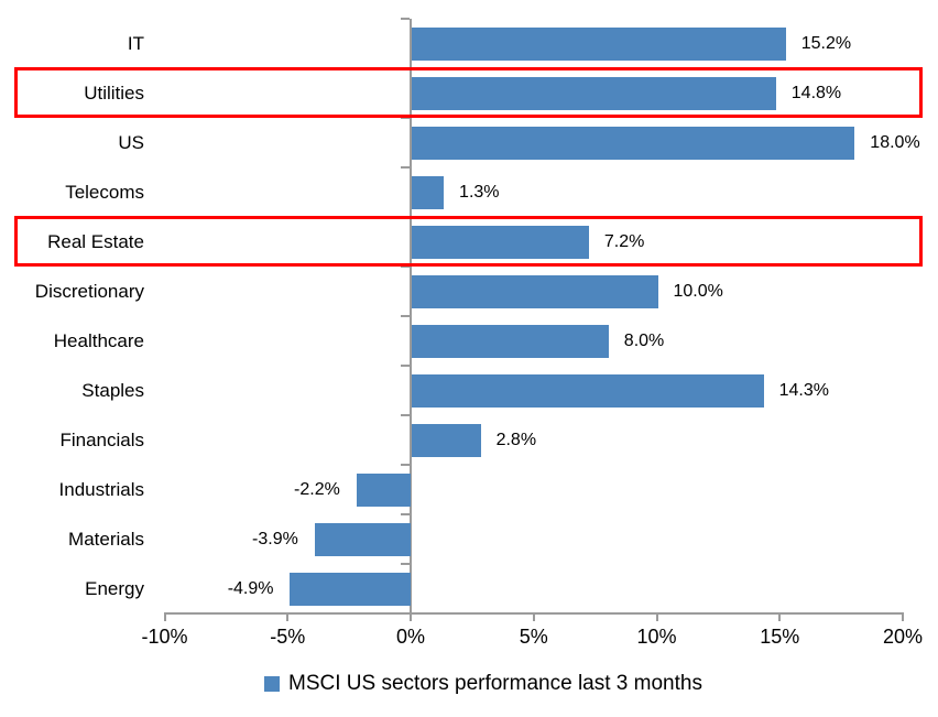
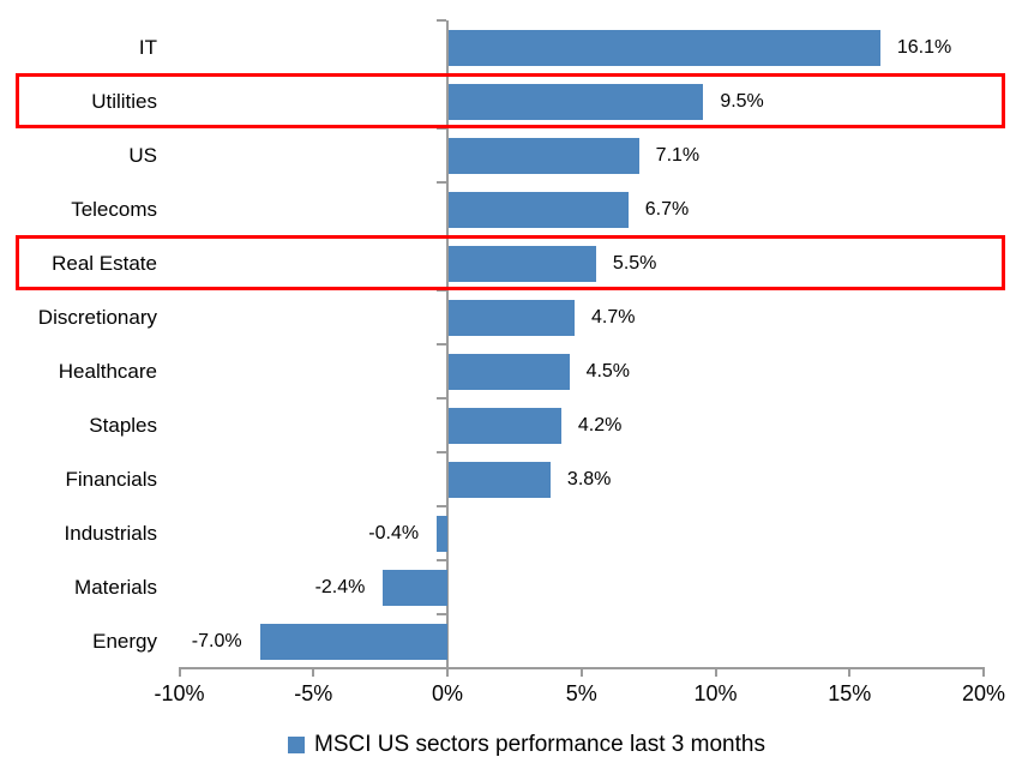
IT: 15.2% -> 16.1%
Utilities: 14.8% -> 9.5%
US: 18.0% -> 7.1%
Telecoms: 1.3% -> 6.7%
Real Estate: 7.2% -> 5.5%
Discretionary: 10.0% -> 4.7%
Healthcare: 8.0% -> 4.5%
Staples: 14.3% -> 4.2%
Financials: 2.8% -> 3.8%
Industrials: -2.2% -> -0.4%
Materials: -3.9% -> -2.4%
Energy: -4.9% -> -7.0%
